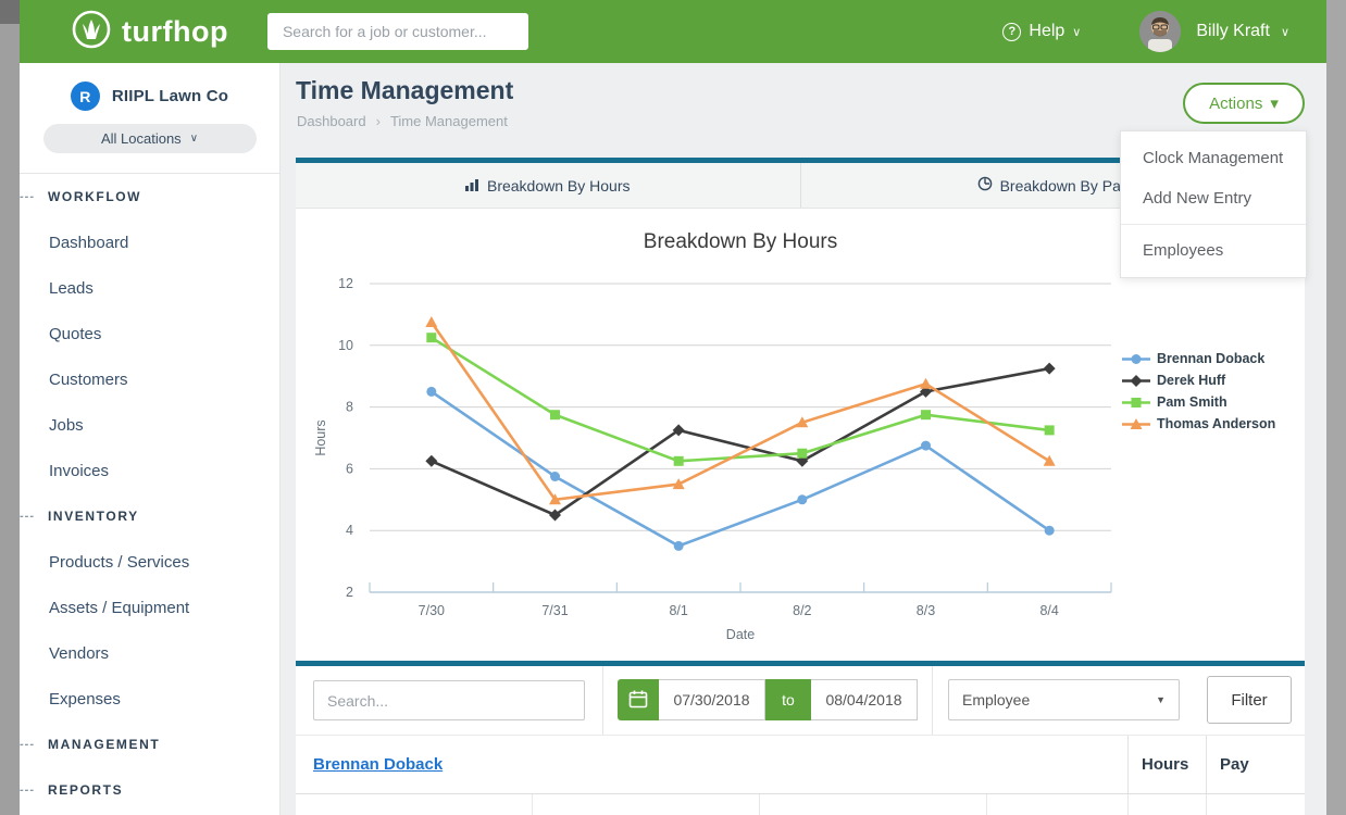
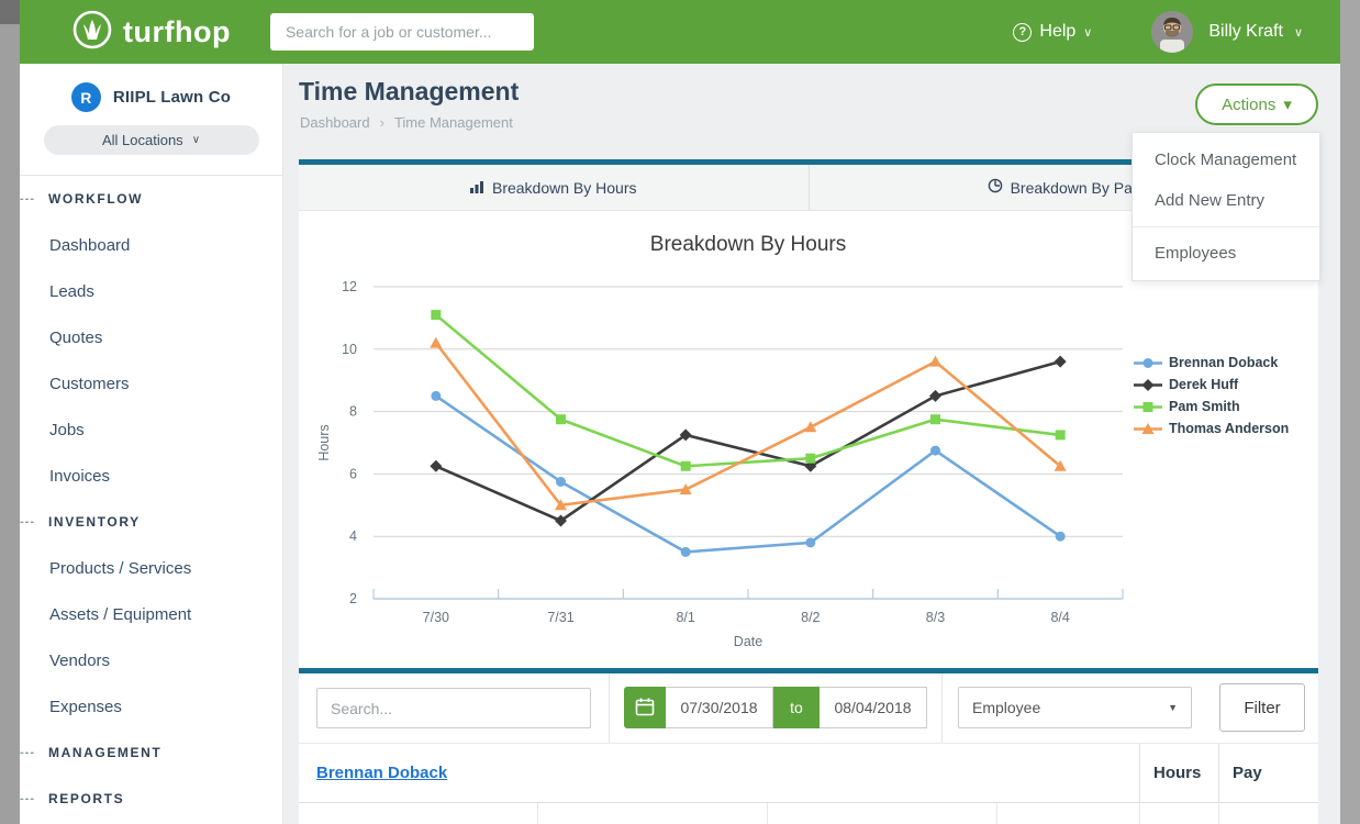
Pam Smith/7/30: 10.2 -> 11.1
Thomas Anderson/7/30: 10.8 -> 10.2
Brennan Doback/8/2: 5.0 -> 3.8
Thomas Anderson/8/3: 8.8 -> 9.6
Derek Huff/8/4: 9.2 -> 9.6
